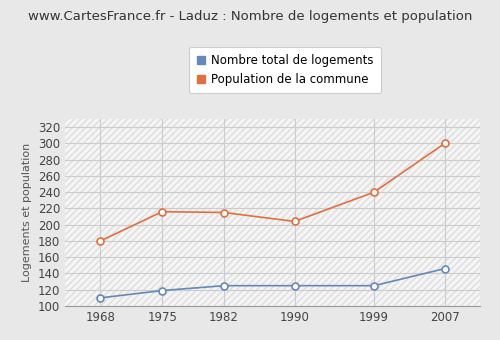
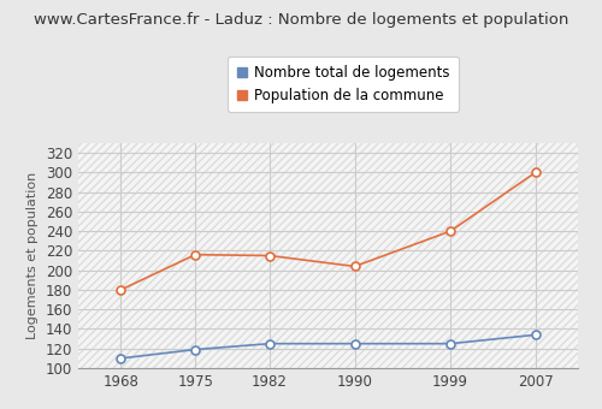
Nombre total de logements/2007: 146 -> 134
